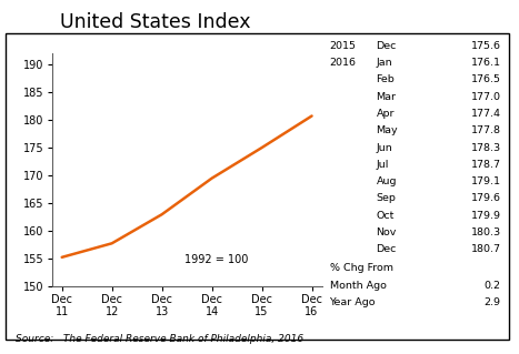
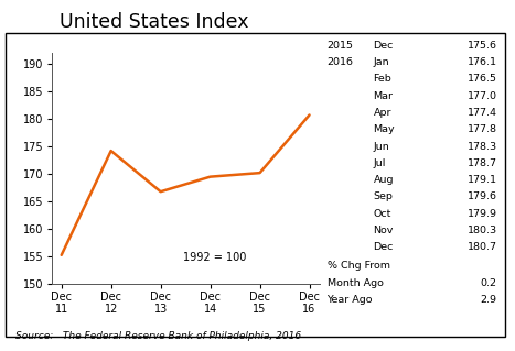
Dec 12: 157.8 -> 174.2
Dec 13: 163.0 -> 166.8
Dec 15: 175.0 -> 170.2
